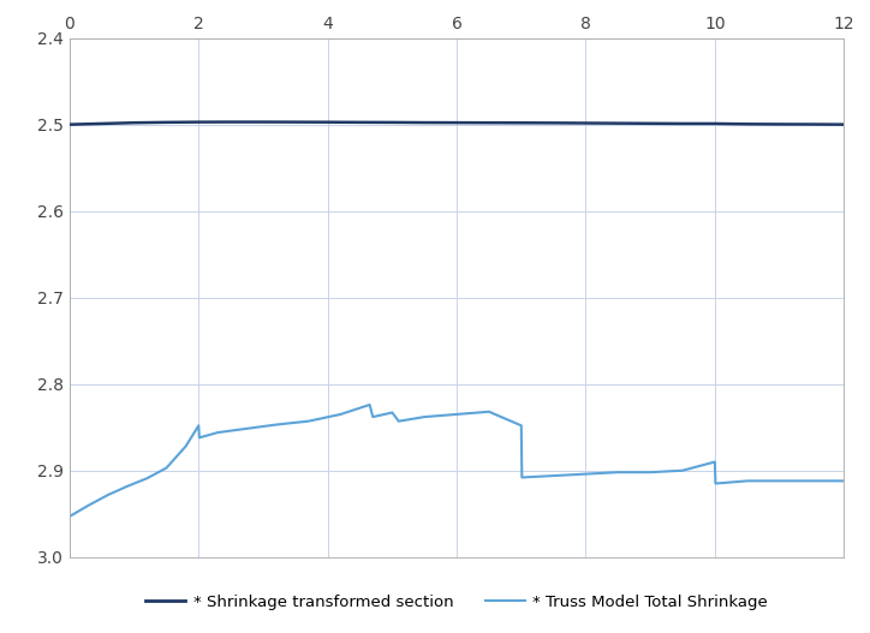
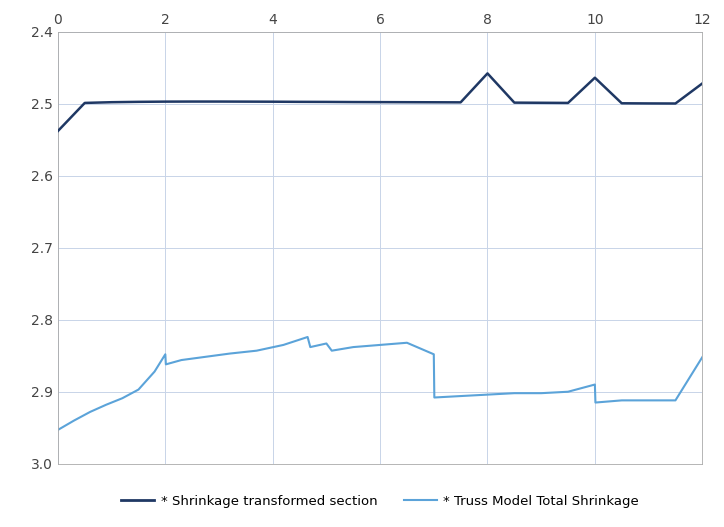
* Shrinkage transformed section/0: 2.500 -> 2.538
* Shrinkage transformed section/8: 2.498 -> 2.458
* Shrinkage transformed section/10: 2.499 -> 2.464
* Shrinkage transformed section/12: 2.500 -> 2.472
* Truss Model Total Shrinkage/12: 2.912 -> 2.852
